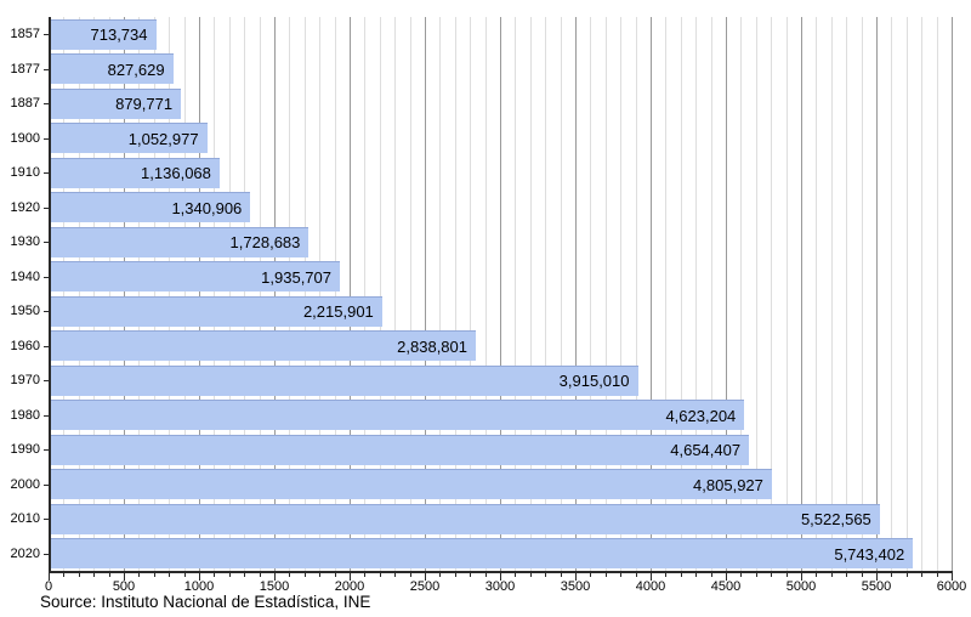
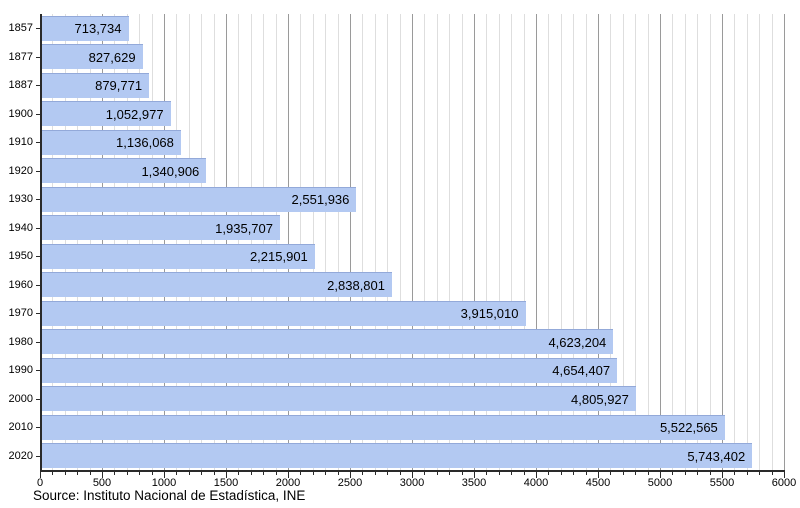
1930: 1,728,683 -> 2,551,936
